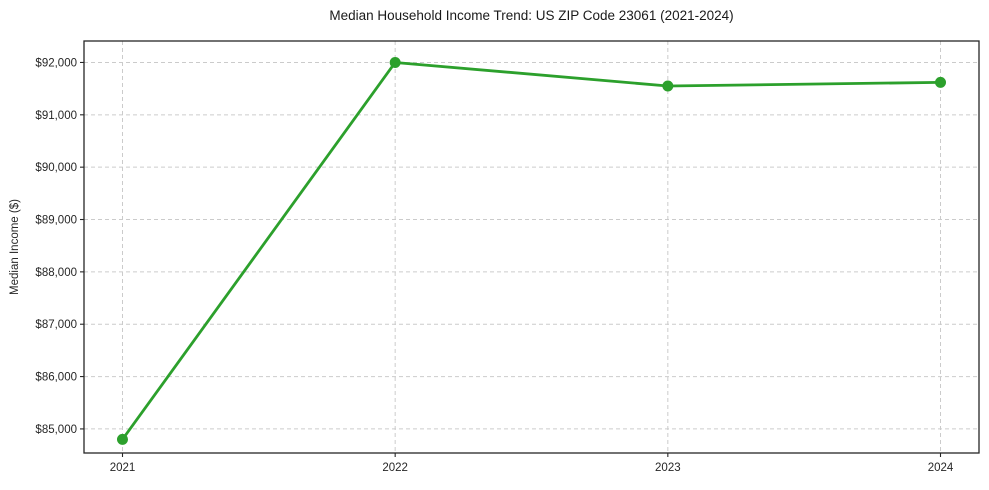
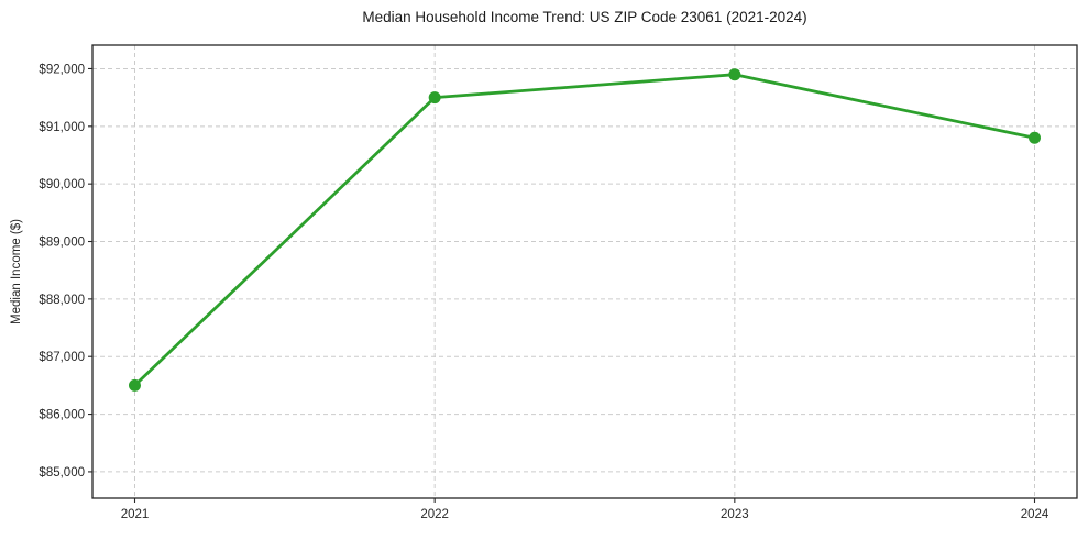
2021: $84800 -> $86500
2022: $92000 -> $91500
2023: $91600 -> $91900
2024: $91600 -> $90800
